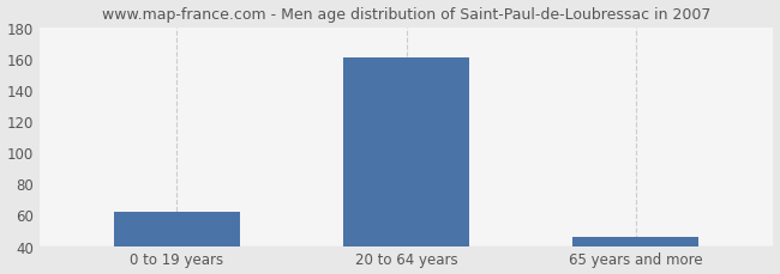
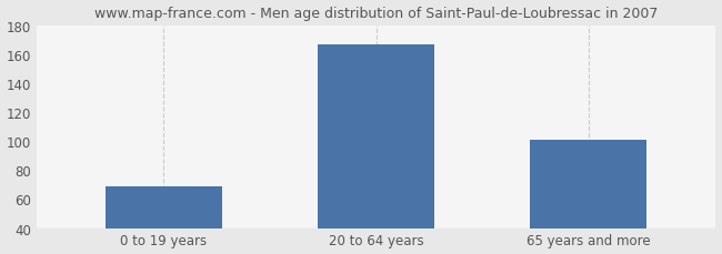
0 to 19 years: 62 -> 69
20 to 64 years: 161 -> 167
65 years and more: 46 -> 101
